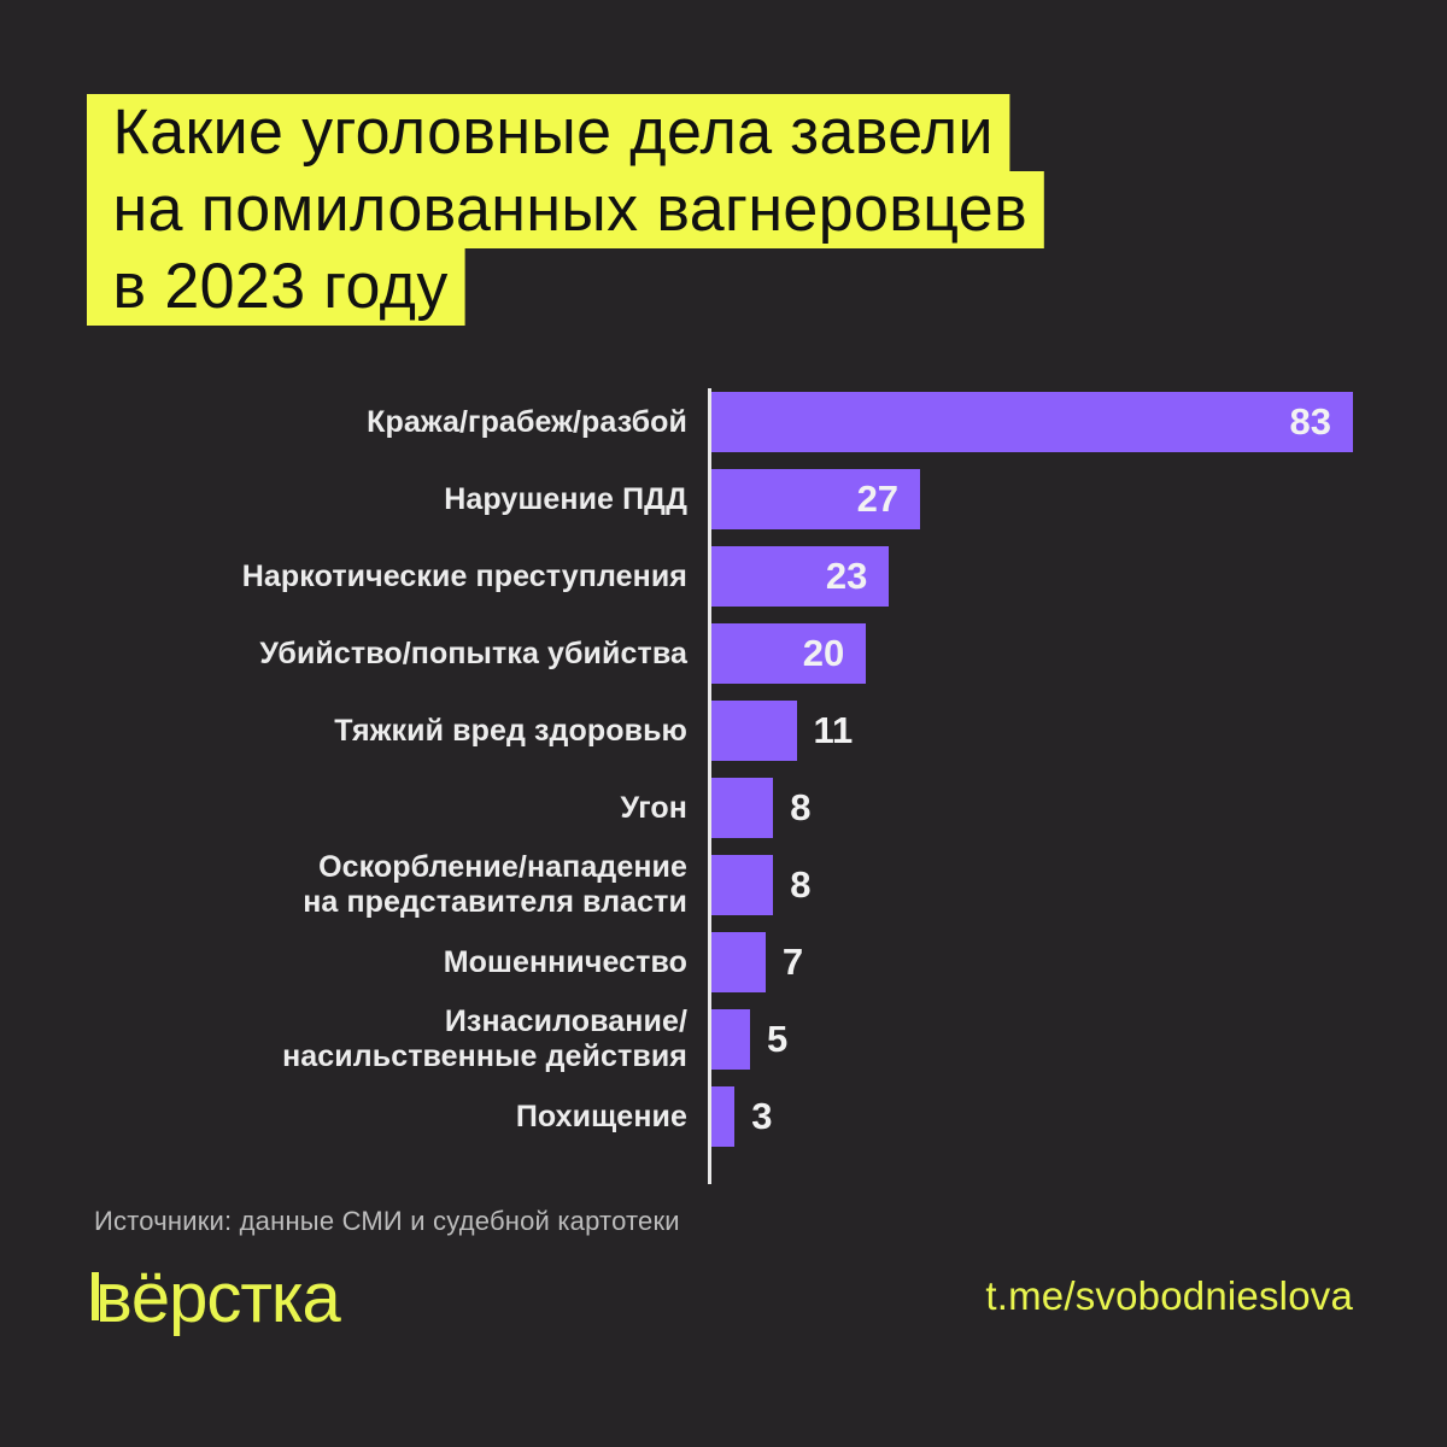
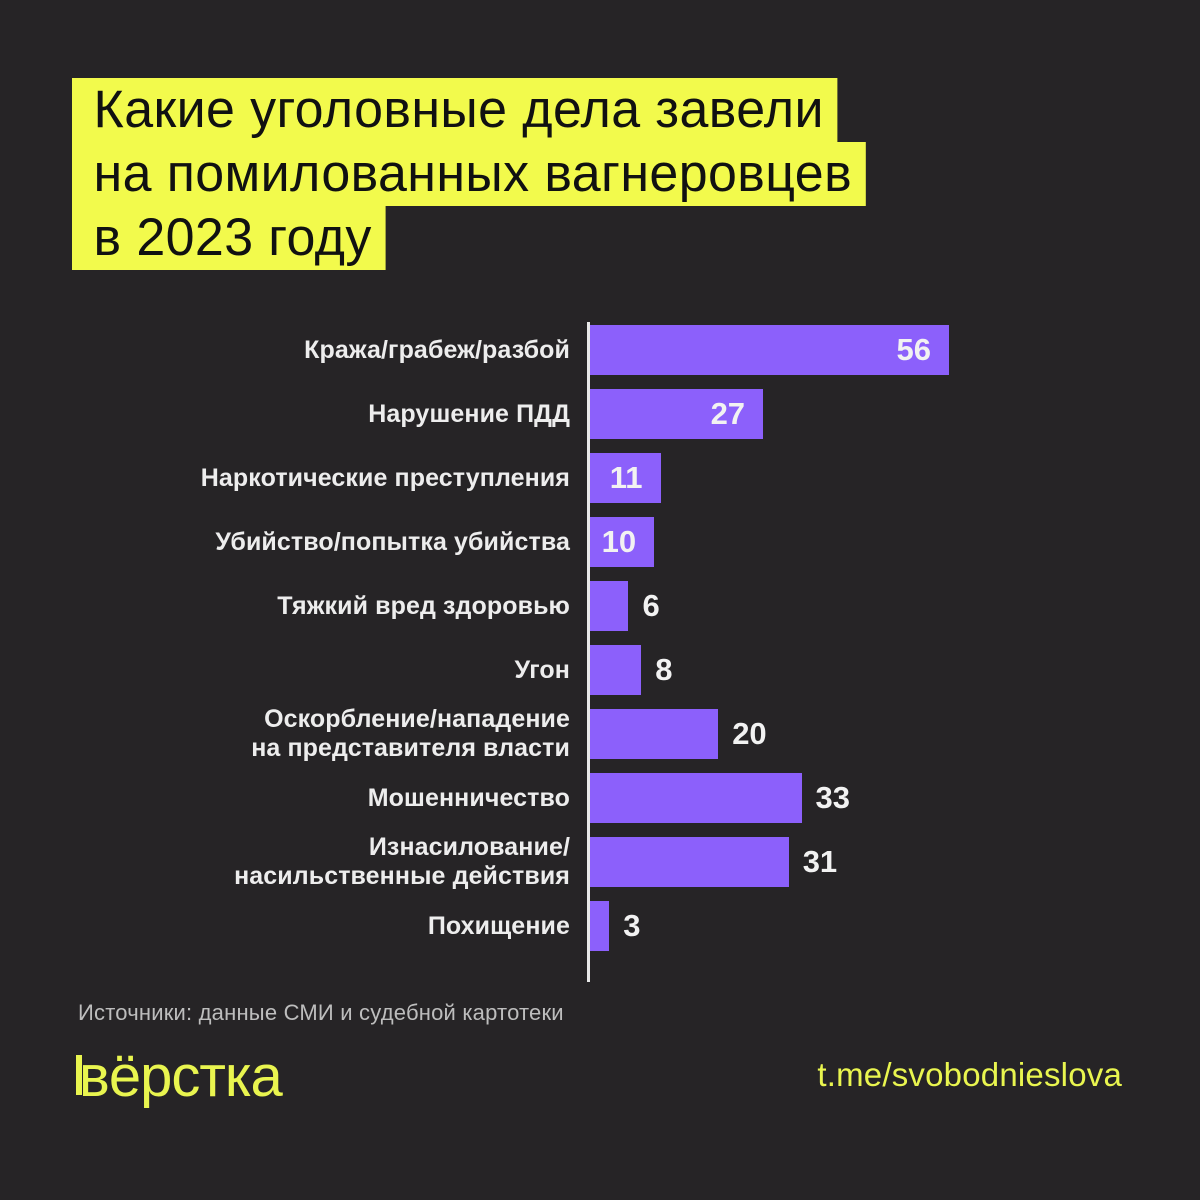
Кража/грабеж/разбой: 83 -> 56
Наркотические преступления: 23 -> 11
Убийство/попытка убийства: 20 -> 10
Тяжкий вред здоровью: 11 -> 6
Оскорбление/нападение на представителя власти: 8 -> 20
Мошенничество: 7 -> 33
Изнасилование/ насильственные действия: 5 -> 31
